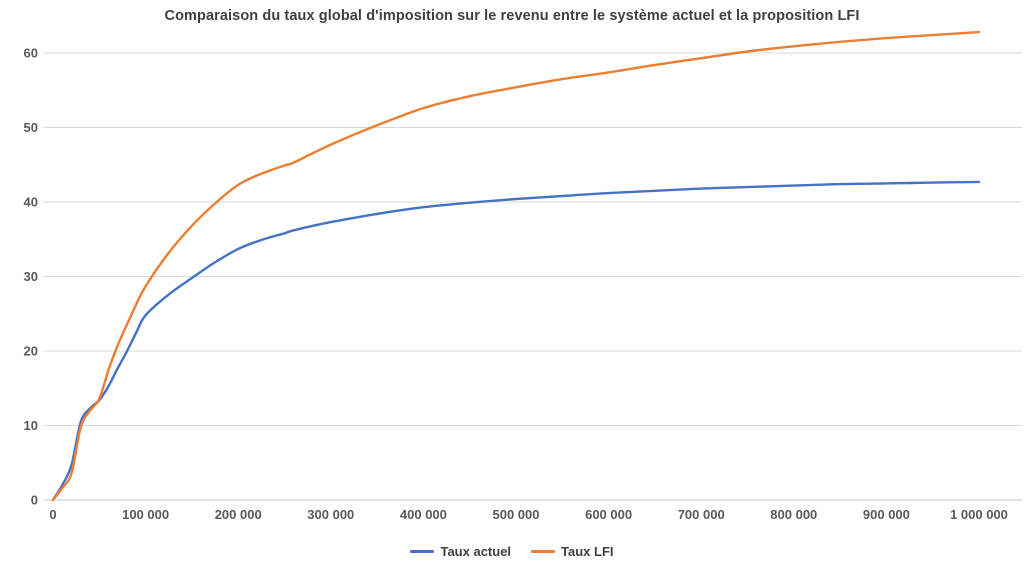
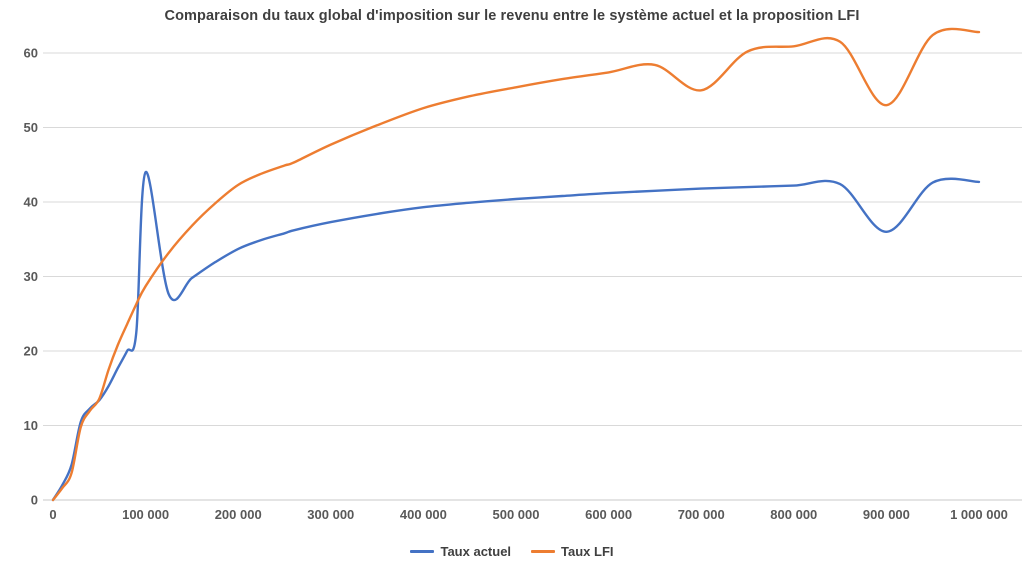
Taux actuel/100000: 25 -> 44
Taux LFI/700000: 59 -> 55
Taux actuel/900000: 42 -> 36
Taux LFI/900000: 62 -> 53
